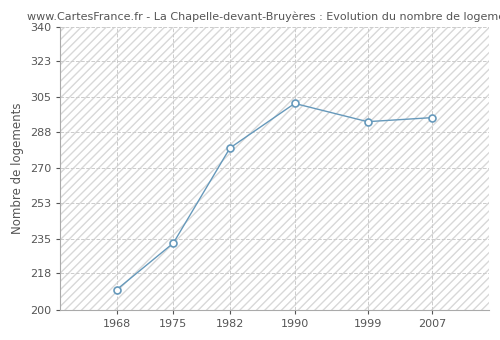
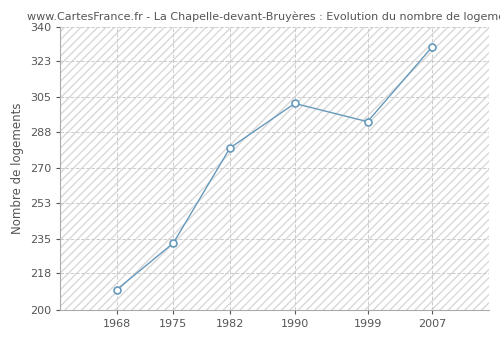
2007: 295 -> 330
